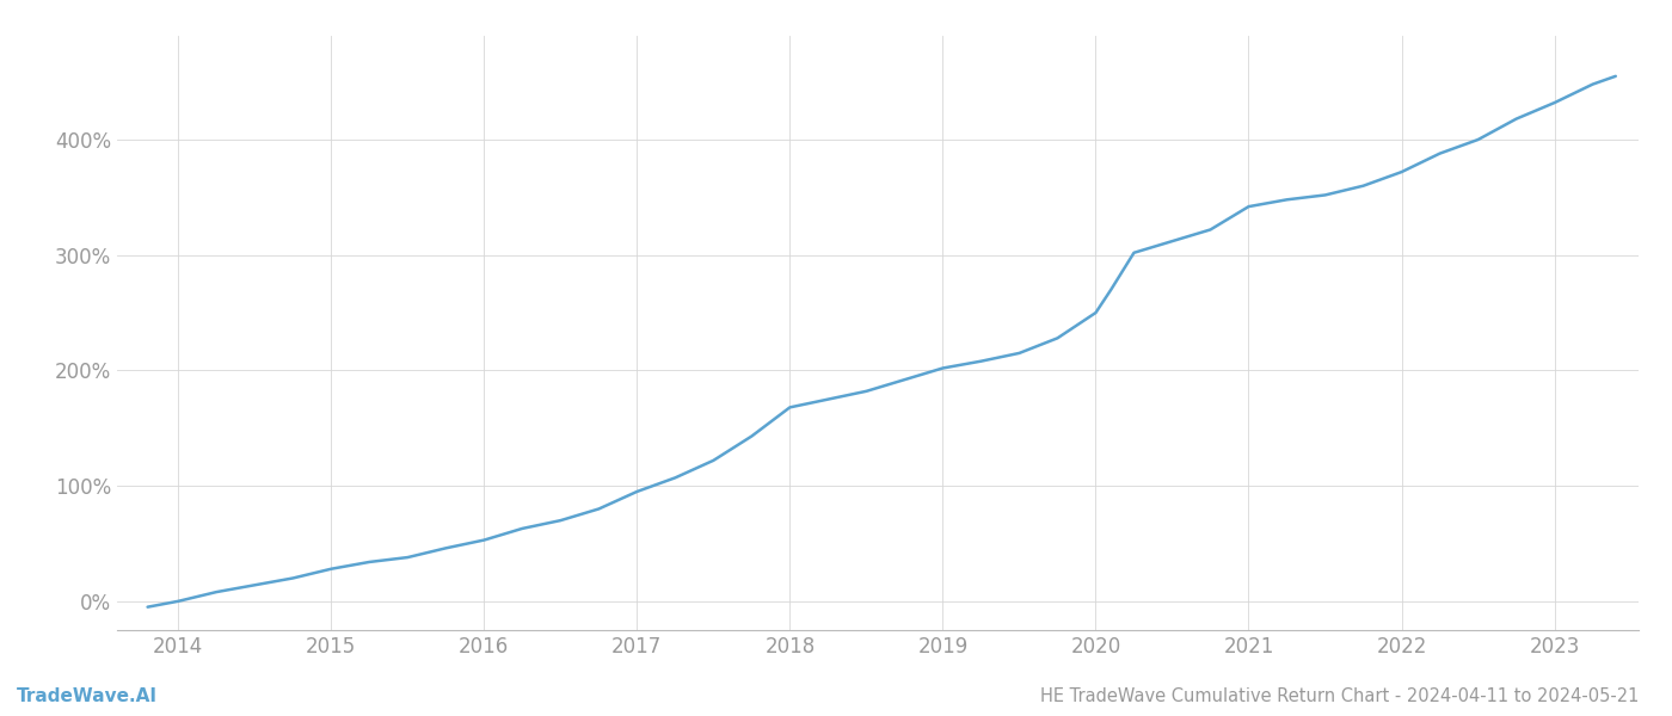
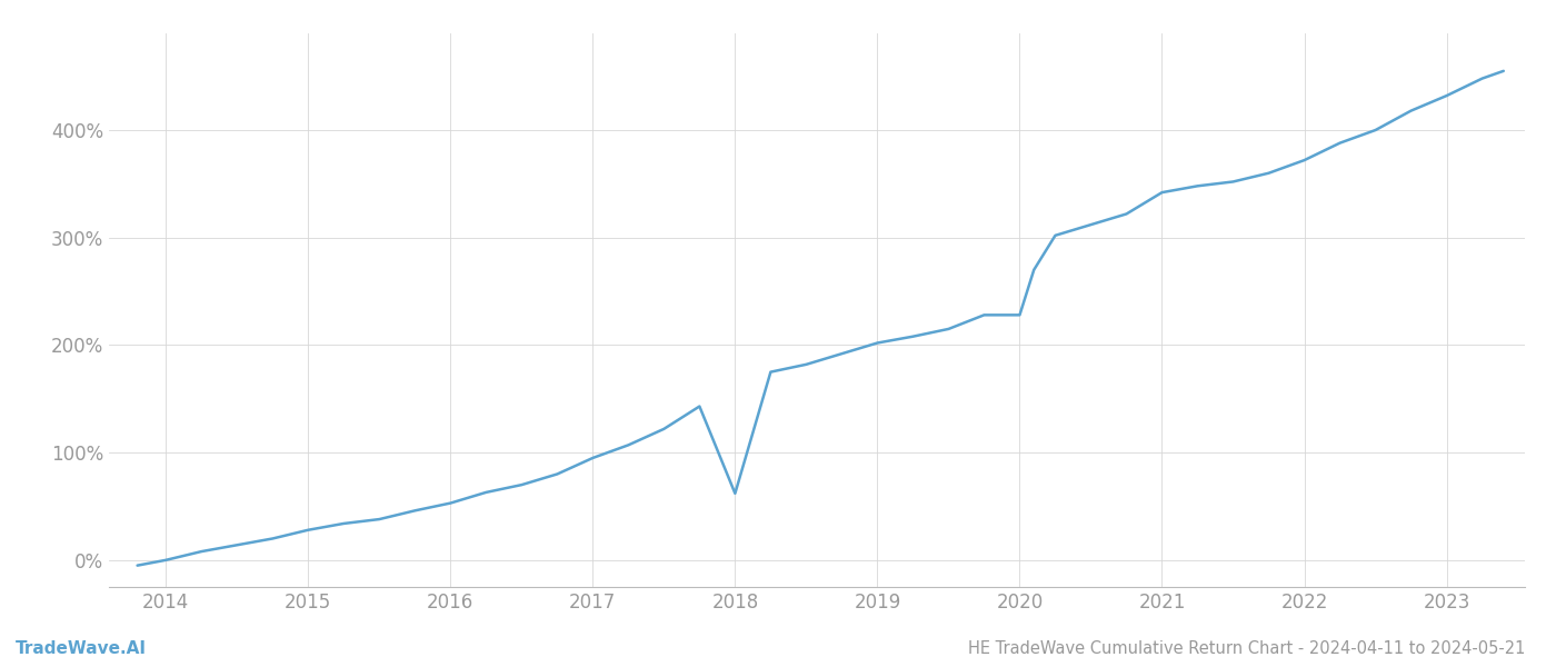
2018: 168% -> 62%
2020: 250% -> 228%
